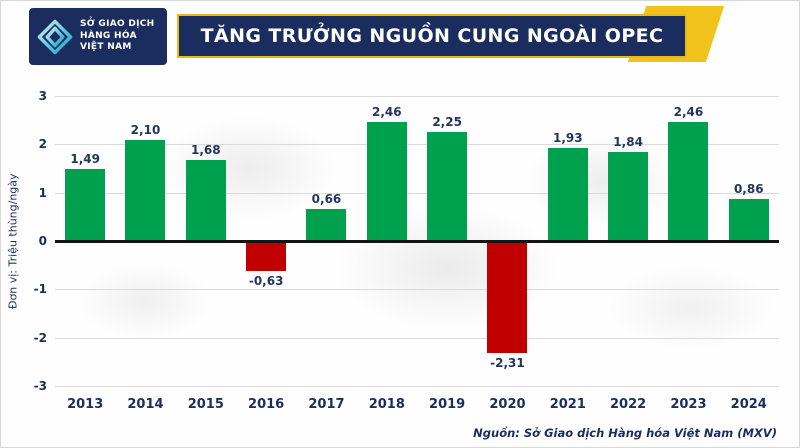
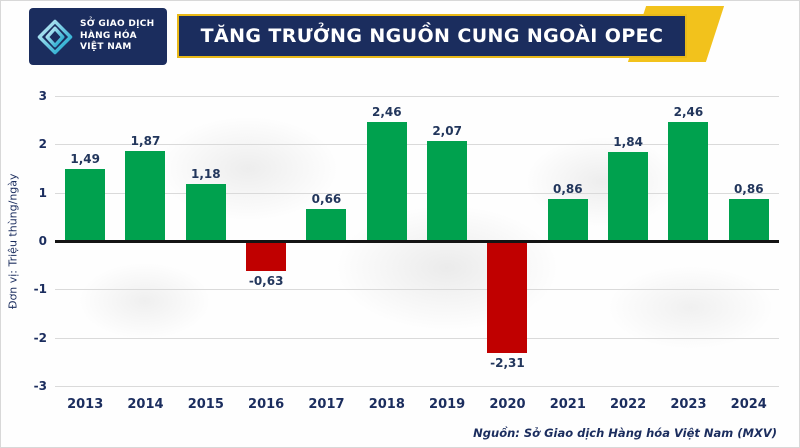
2014: 2,10 -> 1,87
2015: 1,68 -> 1,18
2019: 2,25 -> 2,07
2021: 1,93 -> 0,86
